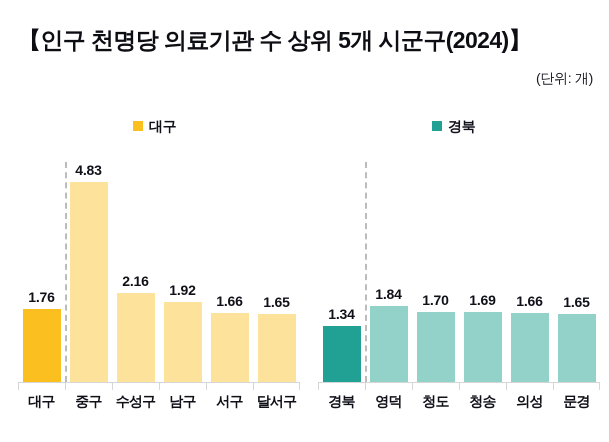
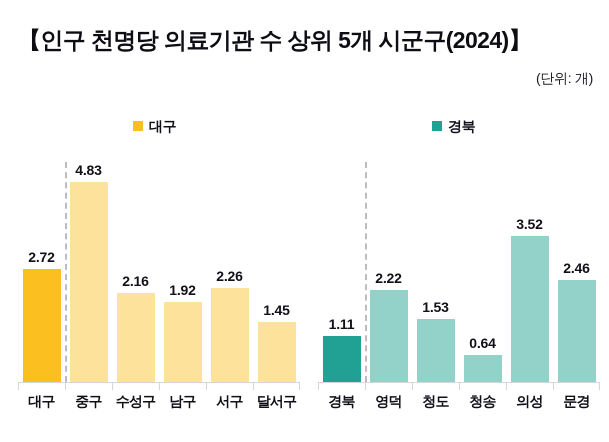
대구/대구: 1.76 -> 2.72
대구/서구: 1.66 -> 2.26
대구/달서구: 1.65 -> 1.45
경북/경북: 1.34 -> 1.11
경북/영덕: 1.84 -> 2.22
경북/청도: 1.70 -> 1.53
경북/청송: 1.69 -> 0.64
경북/의성: 1.66 -> 3.52
경북/문경: 1.65 -> 2.46
